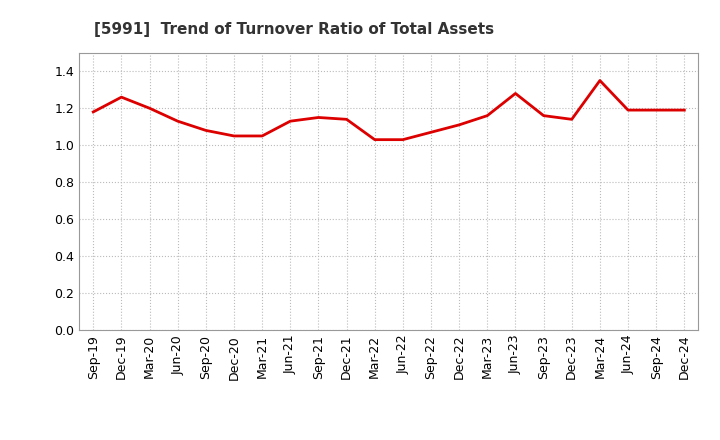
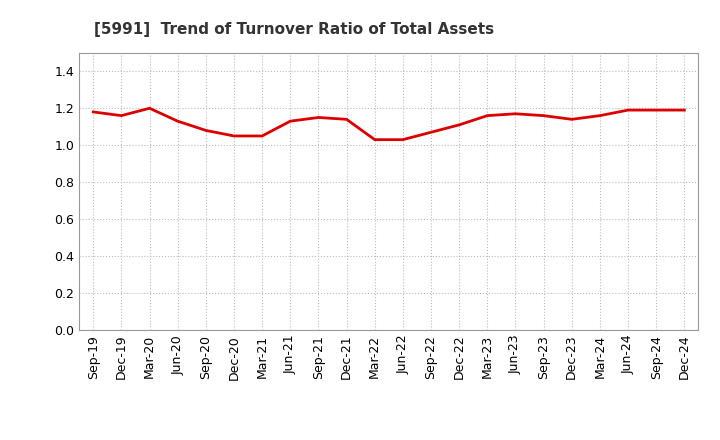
Dec-19: 1.26 -> 1.16
Jun-23: 1.28 -> 1.17
Mar-24: 1.35 -> 1.16
